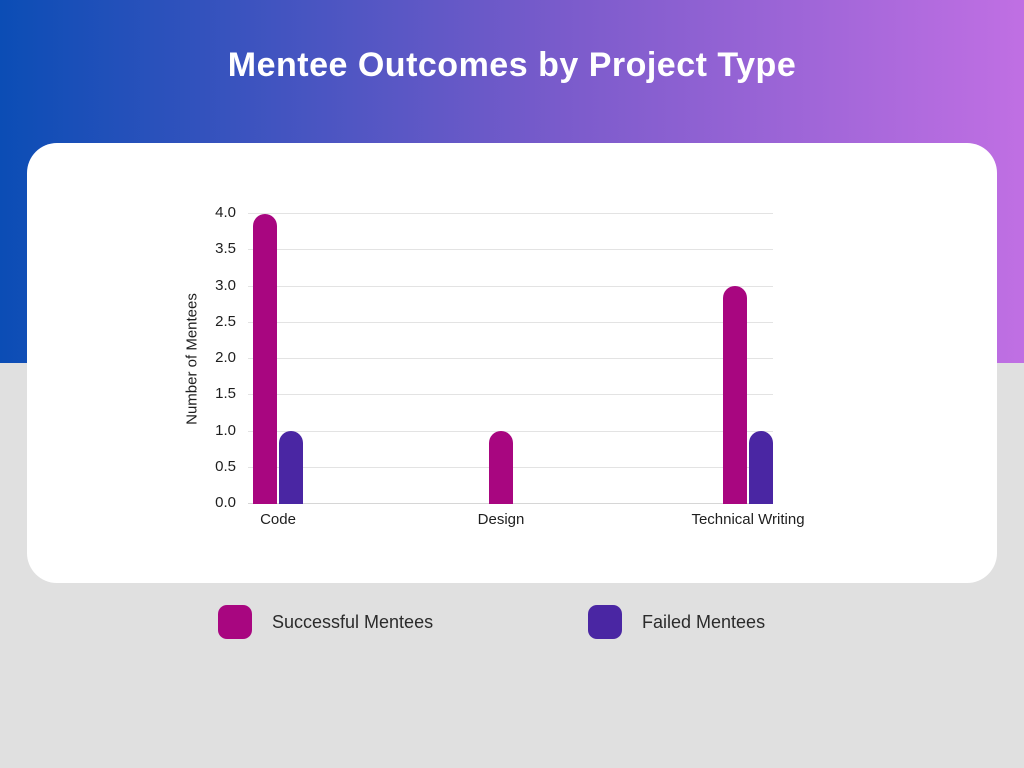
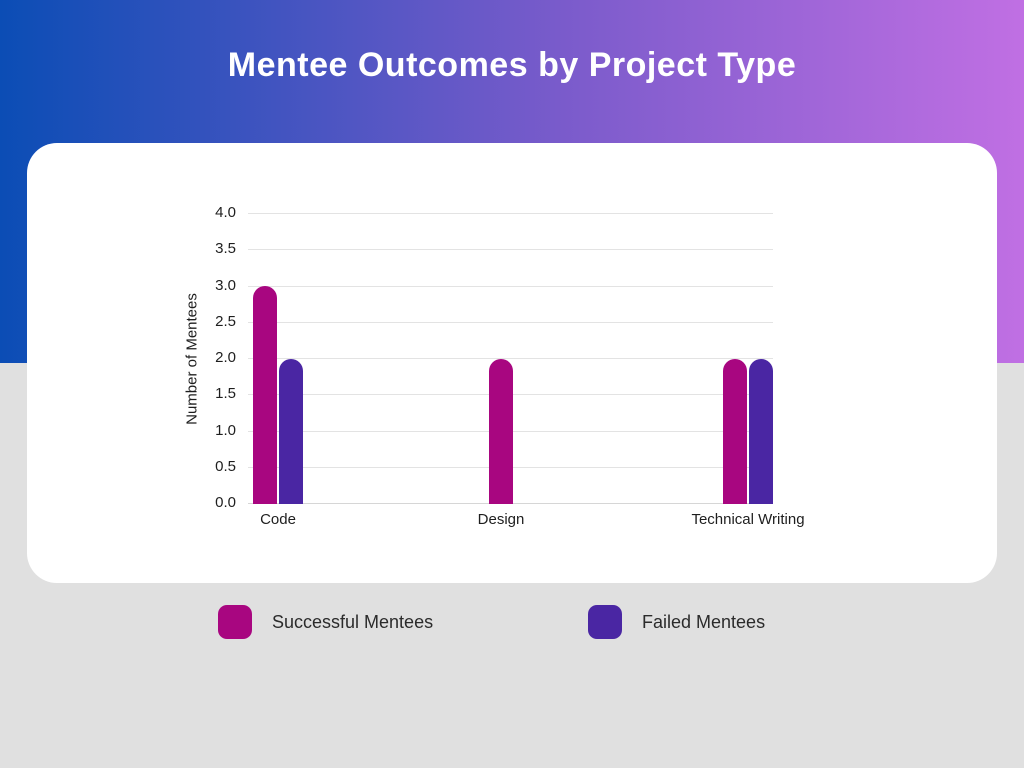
Successful Mentees/Code: 4 -> 3
Failed Mentees/Code: 1 -> 2
Successful Mentees/Design: 1 -> 2
Successful Mentees/Technical Writing: 3 -> 2
Failed Mentees/Technical Writing: 1 -> 2
